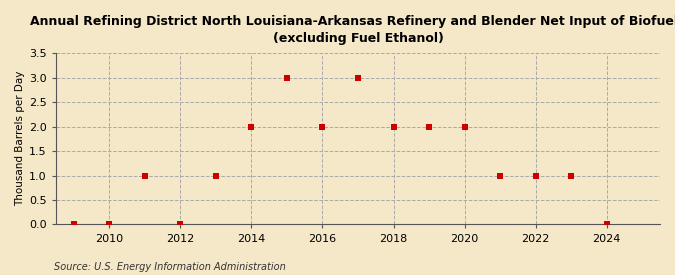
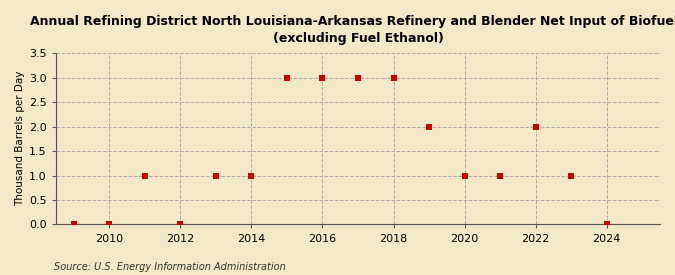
2014: 2 -> 1
2016: 2 -> 3
2018: 2 -> 3
2020: 2 -> 1
2022: 1 -> 2
